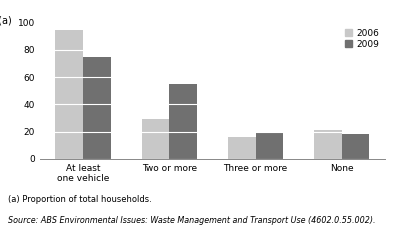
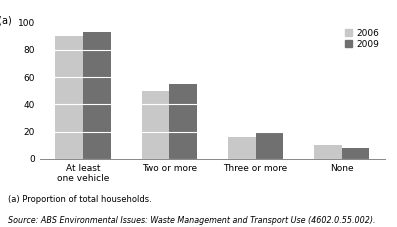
2006/At least one vehicle: 95 -> 90
2009/At least one vehicle: 75 -> 93
2006/Two or more: 29 -> 50
2006/None: 21 -> 10
2009/None: 18 -> 8
